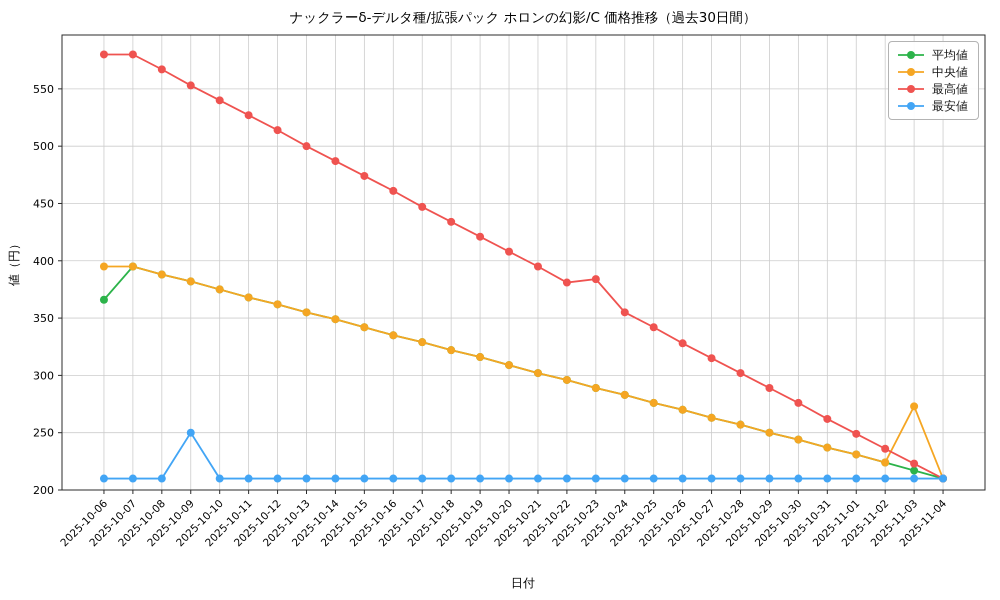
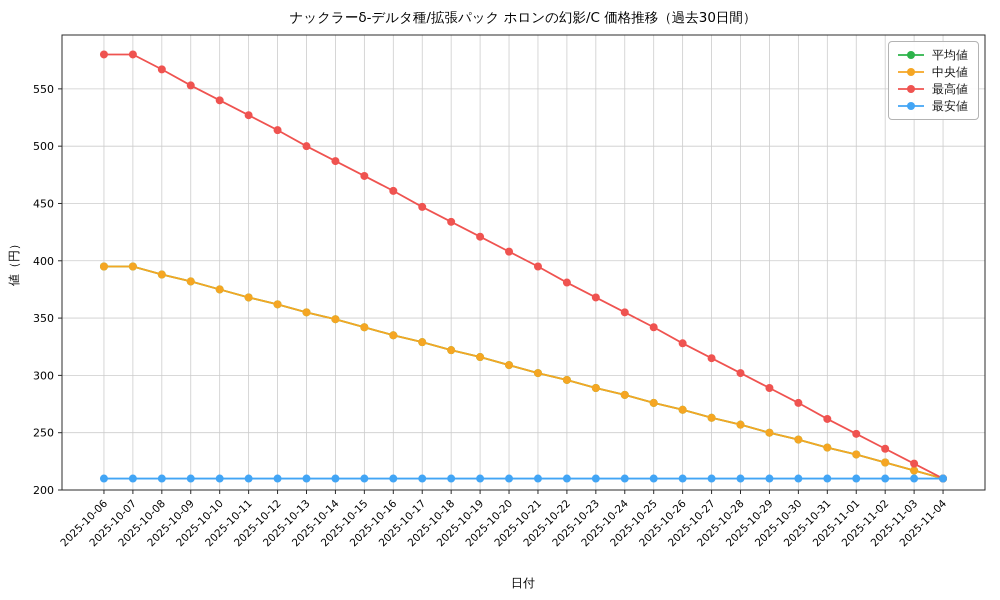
平均値/2025-10-06: 366 -> 395
最安値/2025-10-09: 250 -> 210
最高値/2025-10-23: 384 -> 368
中央値/2025-11-03: 273 -> 217
